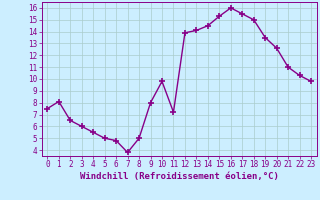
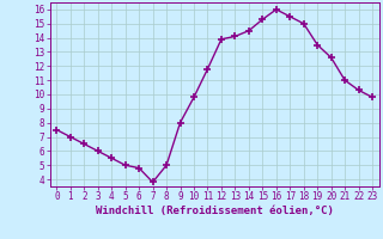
1: 8.1 -> 7.0
11: 7.2 -> 11.8
